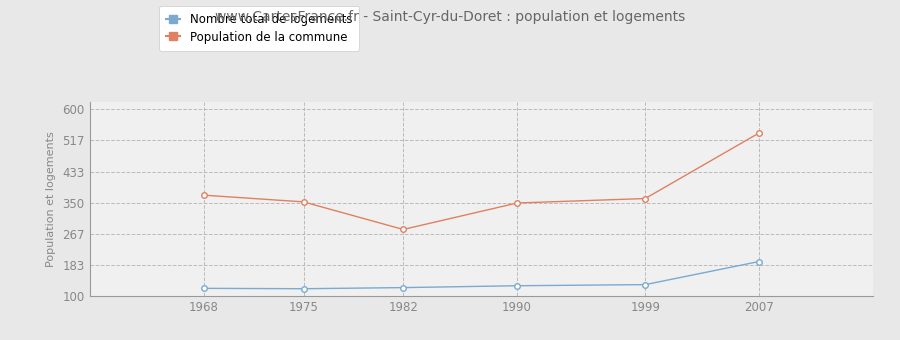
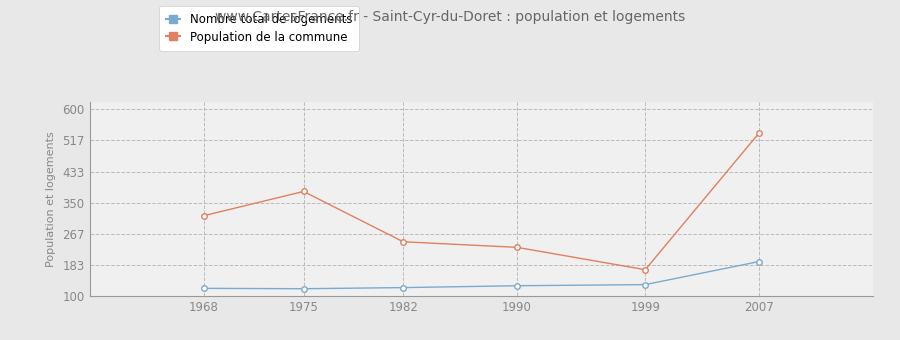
Population de la commune/1968: 370 -> 315
Population de la commune/1975: 352 -> 380
Population de la commune/1982: 278 -> 245
Population de la commune/1990: 349 -> 230
Population de la commune/1999: 361 -> 170
